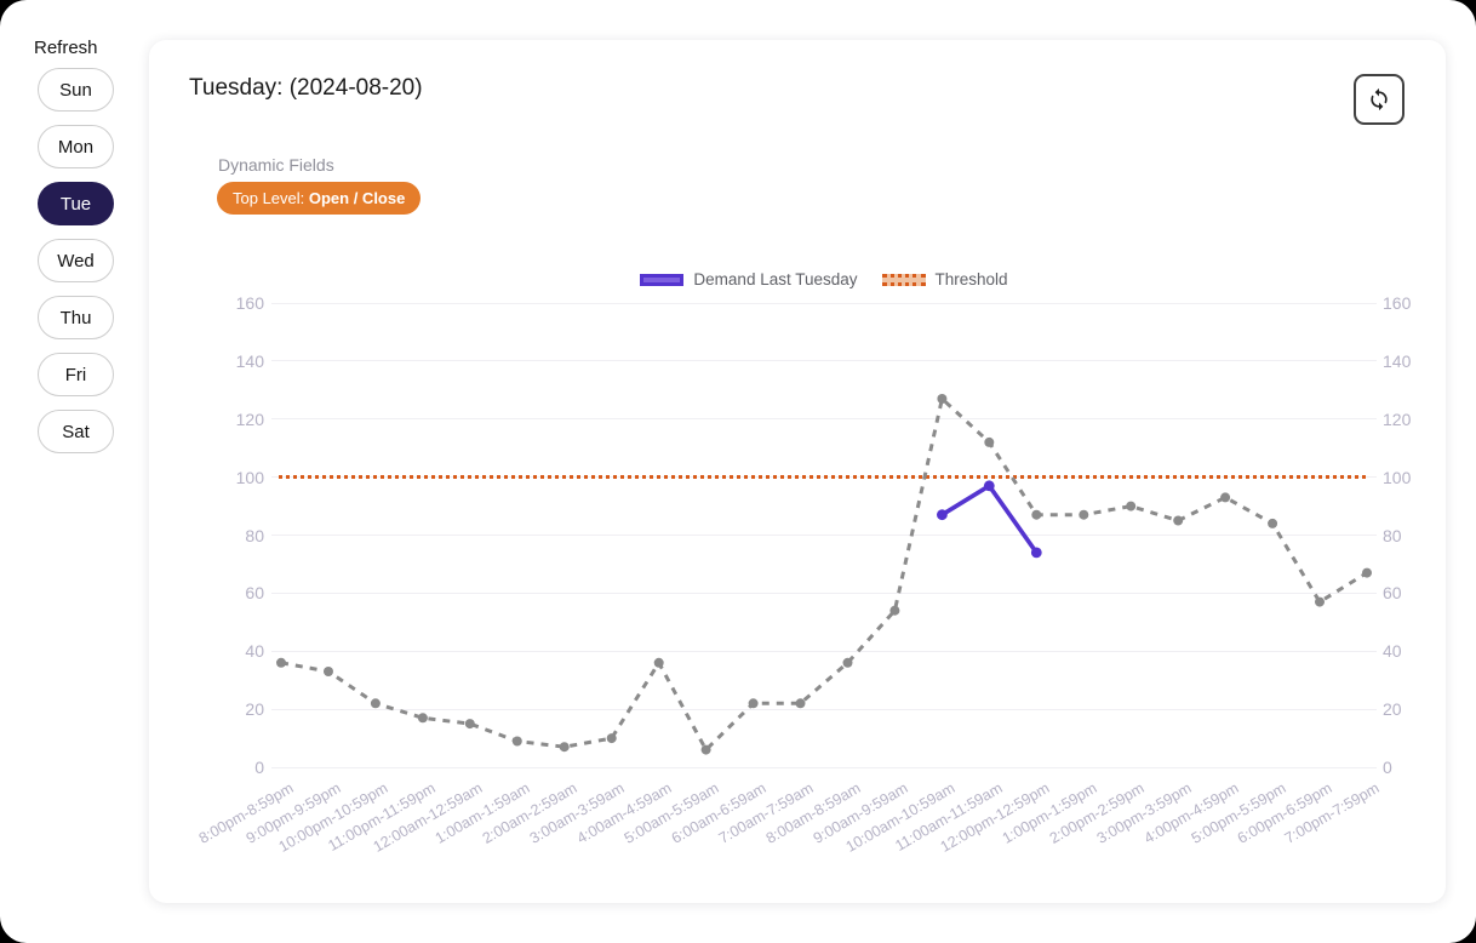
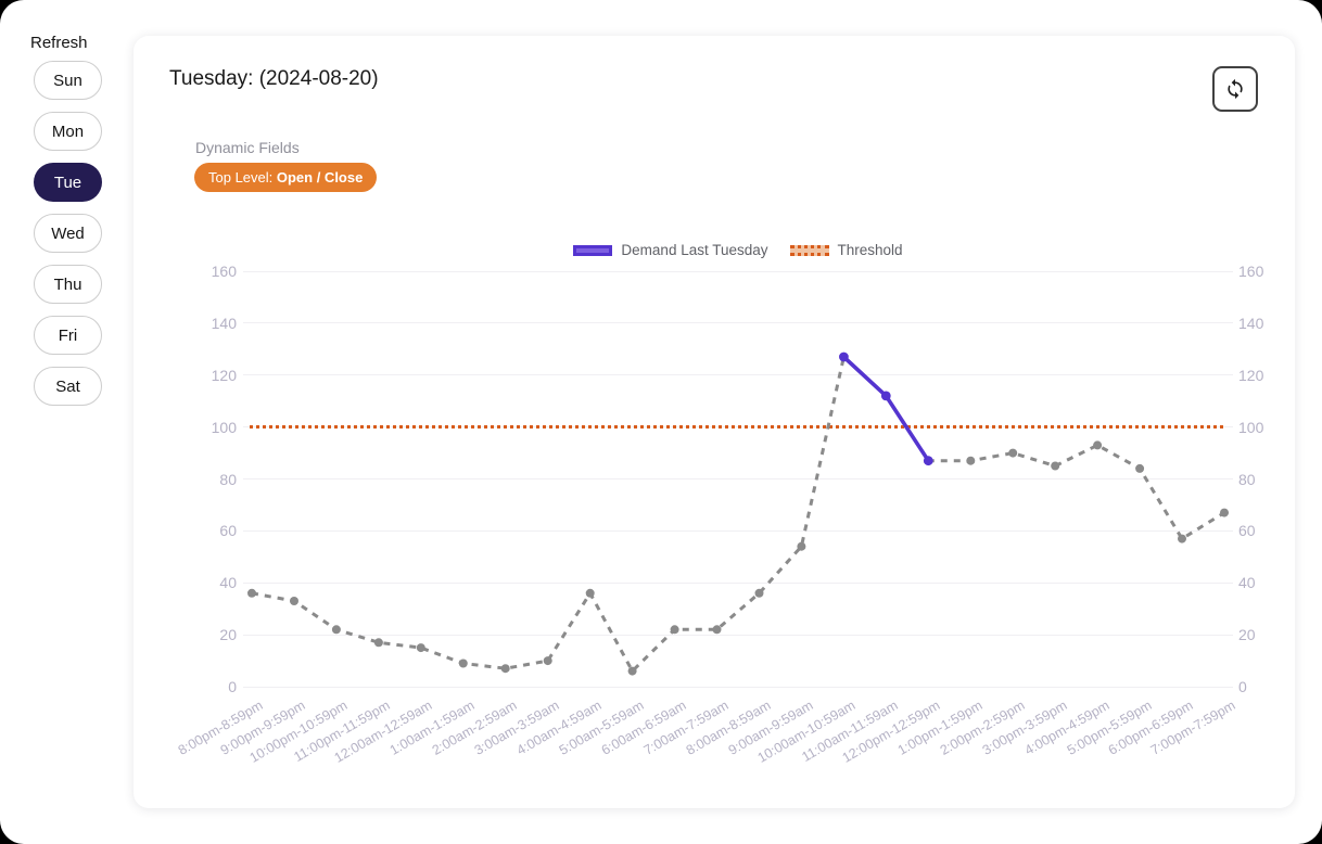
Demand Last Tuesday/10:00am-10:59am: 87 -> 127
Demand Last Tuesday/11:00am-11:59am: 97 -> 112
Demand Last Tuesday/12:00pm-12:59pm: 74 -> 87
